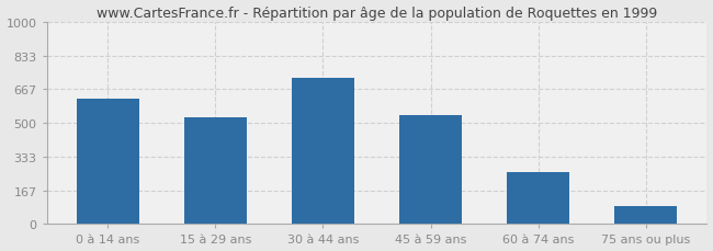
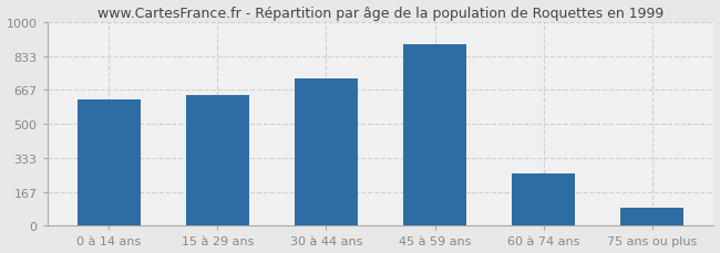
15 à 29 ans: 530 -> 640
45 à 59 ans: 540 -> 890
